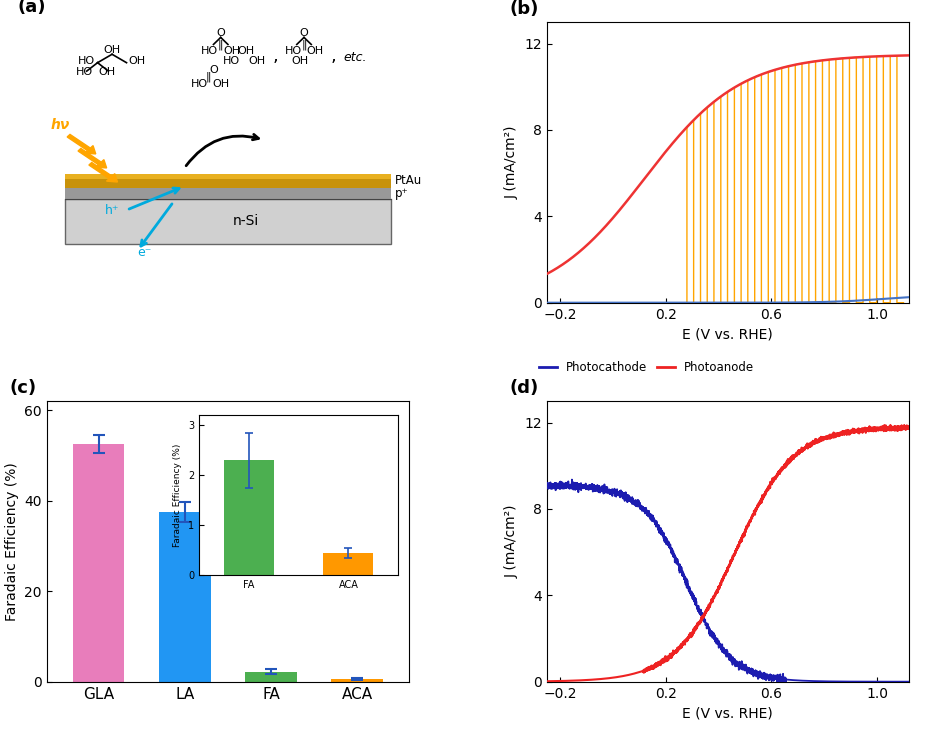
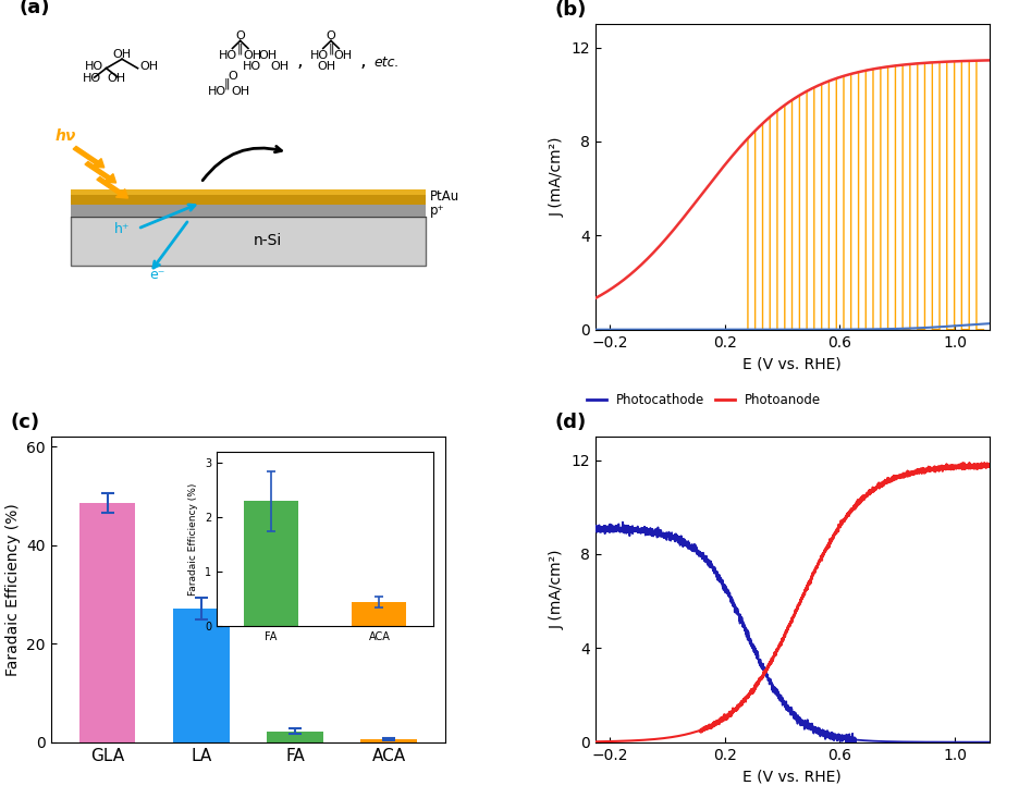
GLA: 52.5 -> 48.5
LA: 37.5 -> 27.0
